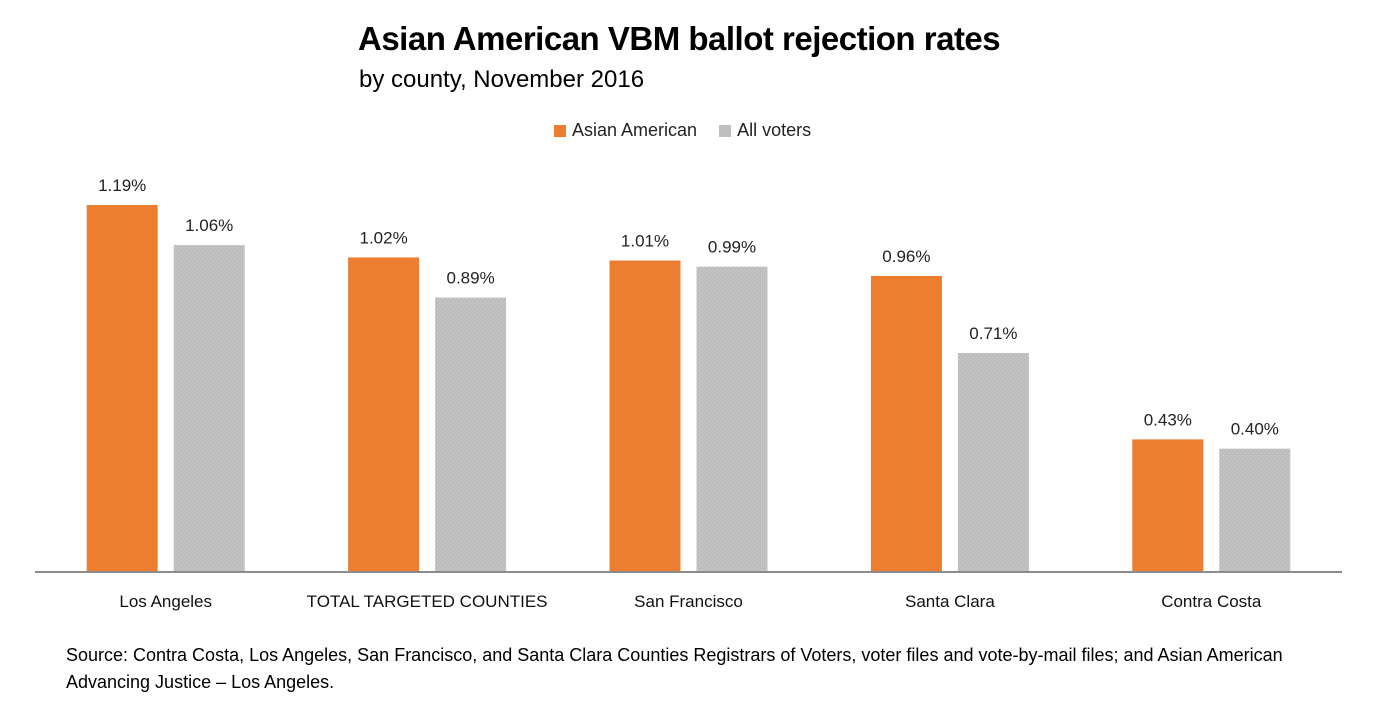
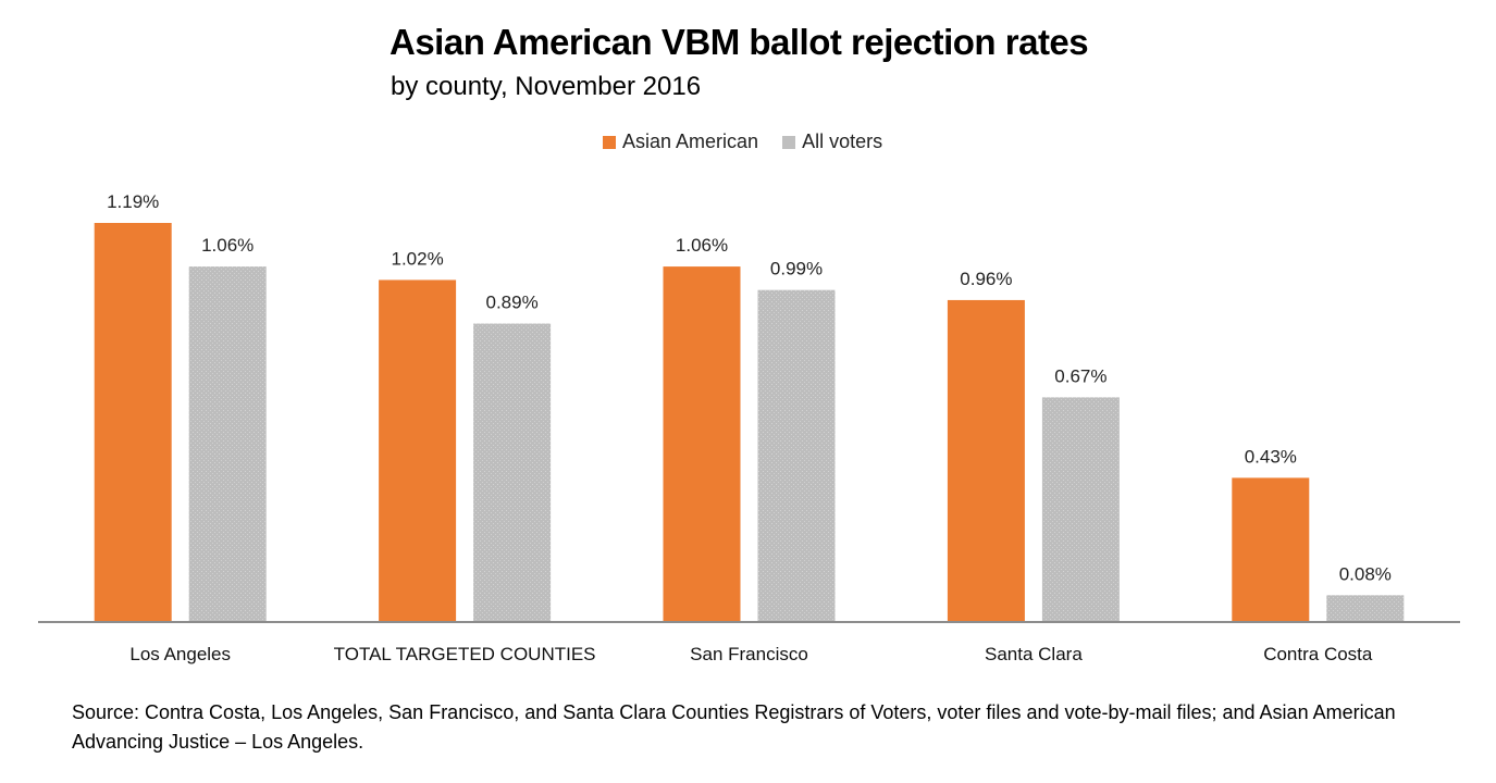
Asian American/San Francisco: 1.01% -> 1.06%
All voters/Santa Clara: 0.71% -> 0.67%
All voters/Contra Costa: 0.40% -> 0.08%
